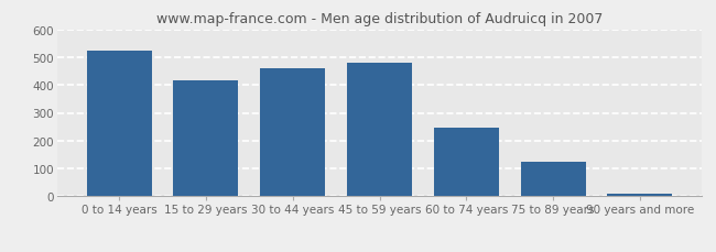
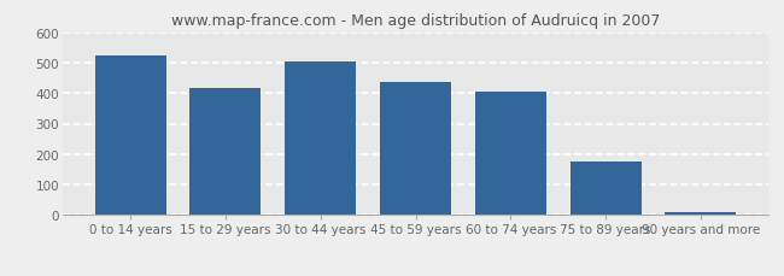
30 to 44 years: 460 -> 505
45 to 59 years: 478 -> 435
60 to 74 years: 247 -> 405
75 to 89 years: 125 -> 175
